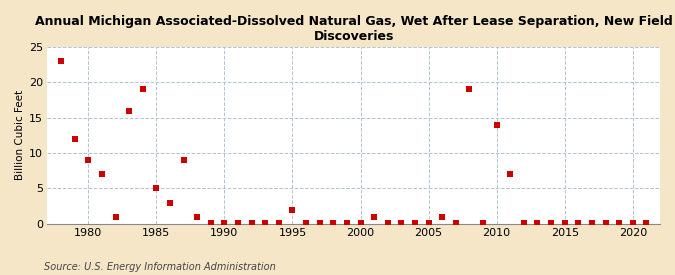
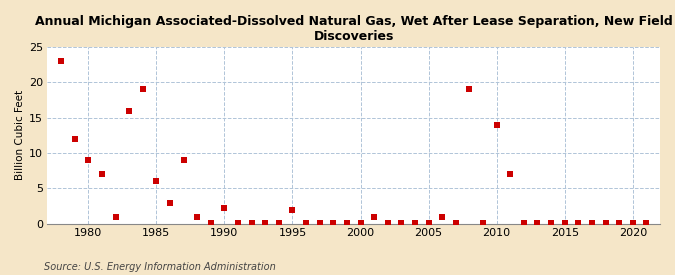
1985: 5.0 -> 6.0
1990: 0.1 -> 2.2
